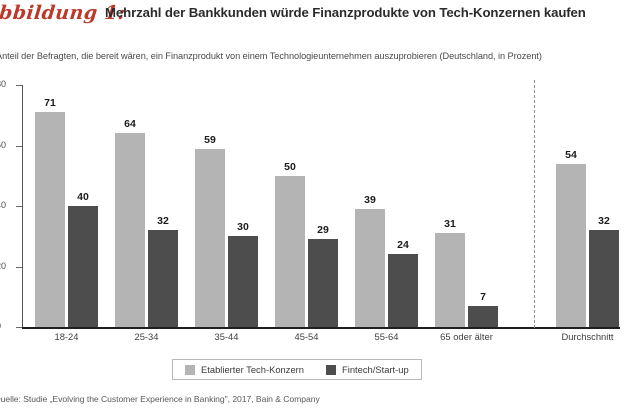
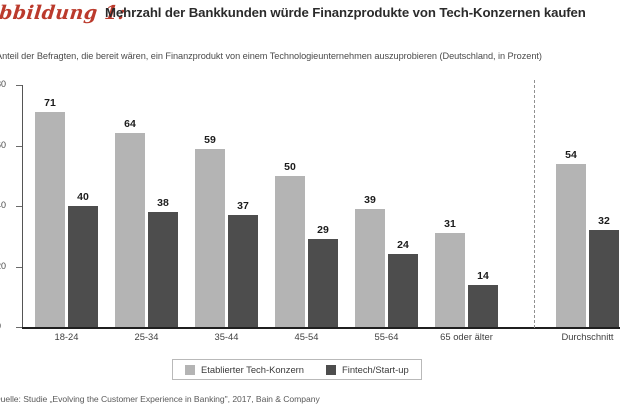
Fintech/Start-up/25-34: 32 -> 38
Fintech/Start-up/35-44: 30 -> 37
Fintech/Start-up/65 oder älter: 7 -> 14
